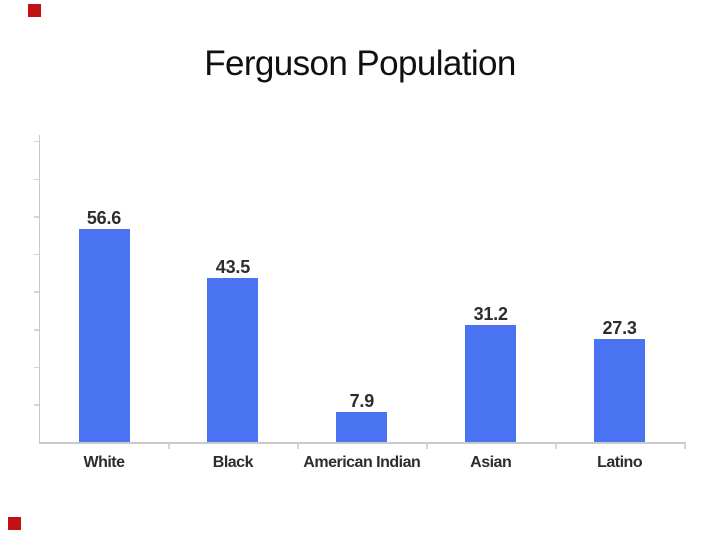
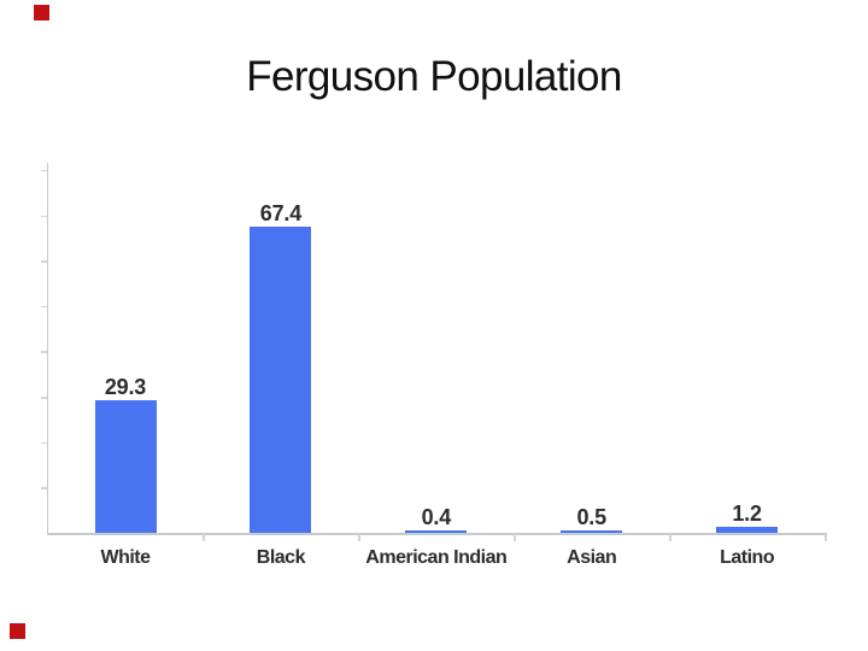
White: 56.6 -> 29.3
Black: 43.5 -> 67.4
American Indian: 7.9 -> 0.4
Asian: 31.2 -> 0.5
Latino: 27.3 -> 1.2
